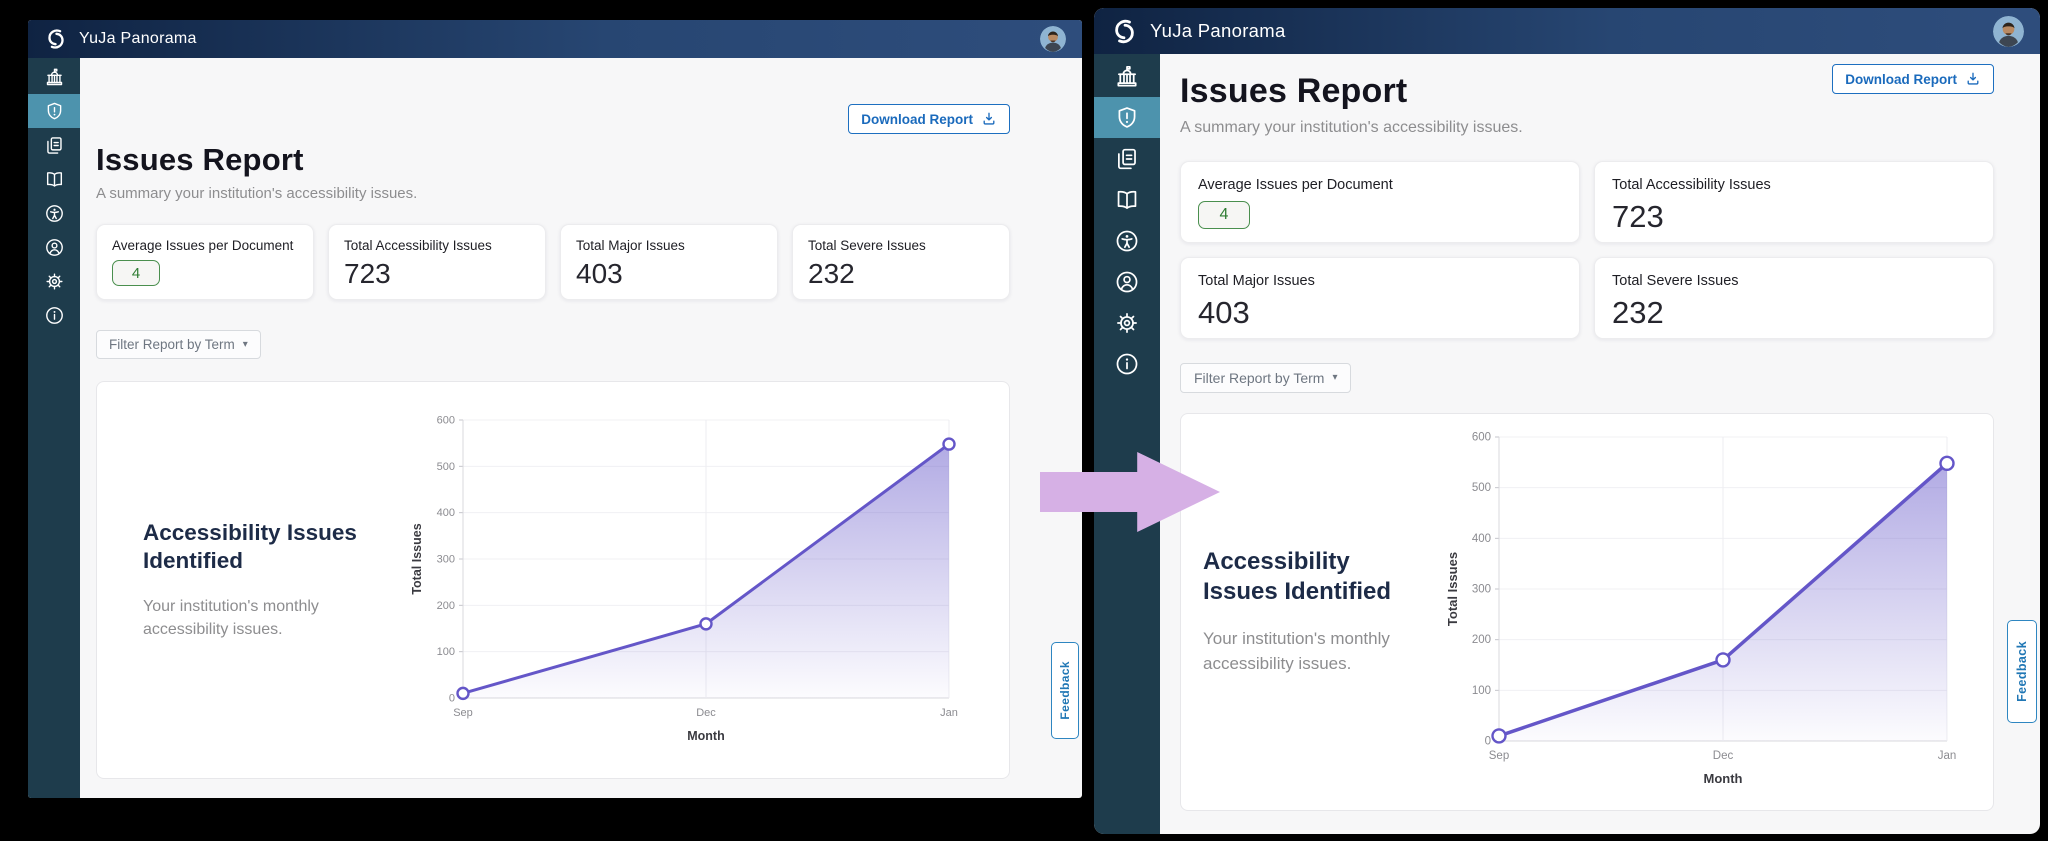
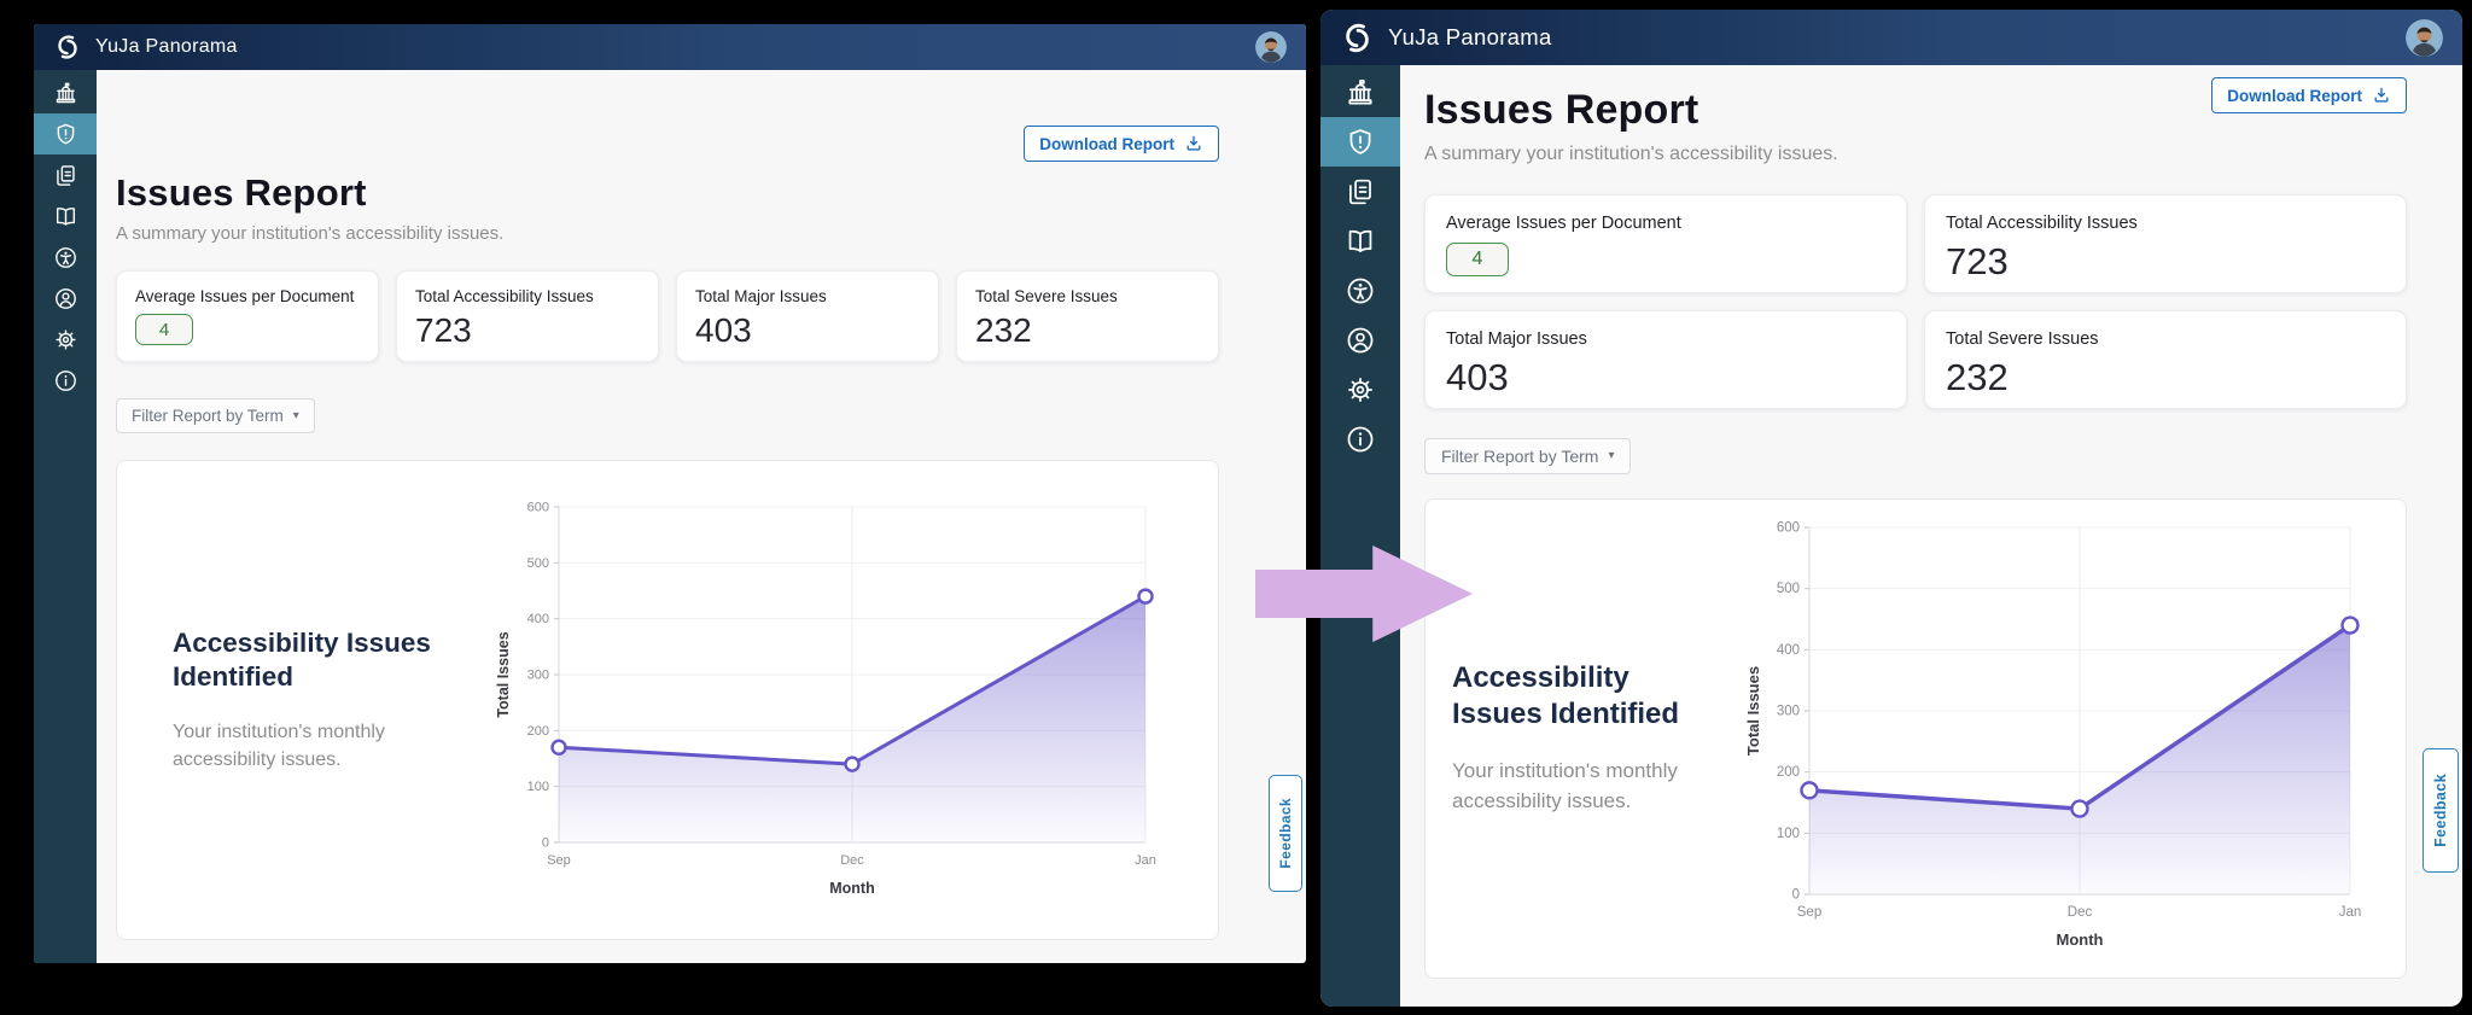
Sep: 10 -> 170
Dec: 160 -> 140
Jan: 550 -> 440
